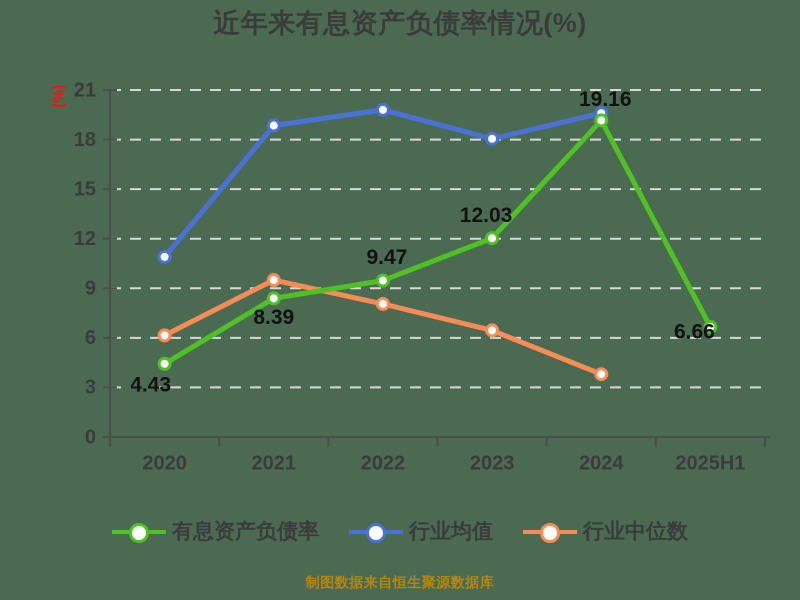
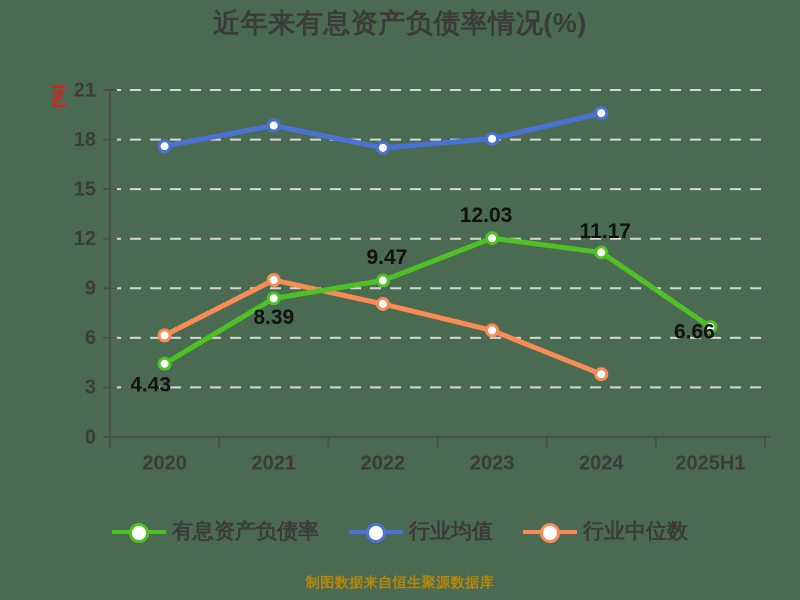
行业均值/2020: 10.9 -> 17.6
行业均值/2022: 19.8 -> 17.5
有息资产负债率/2024: 19.16 -> 11.17
